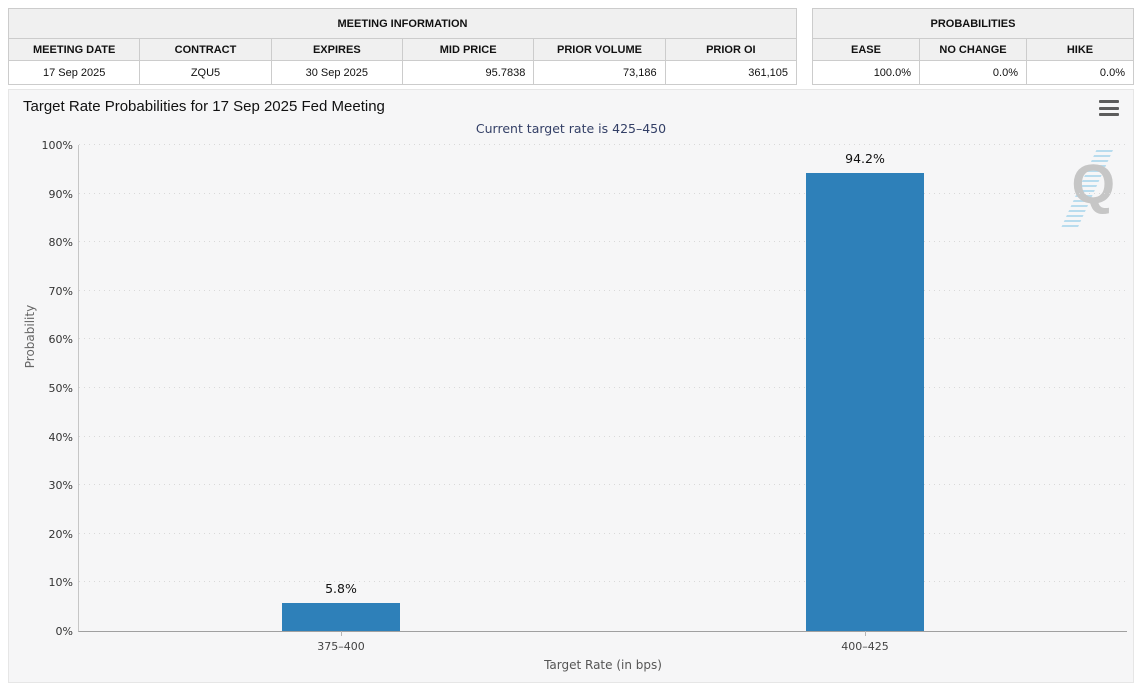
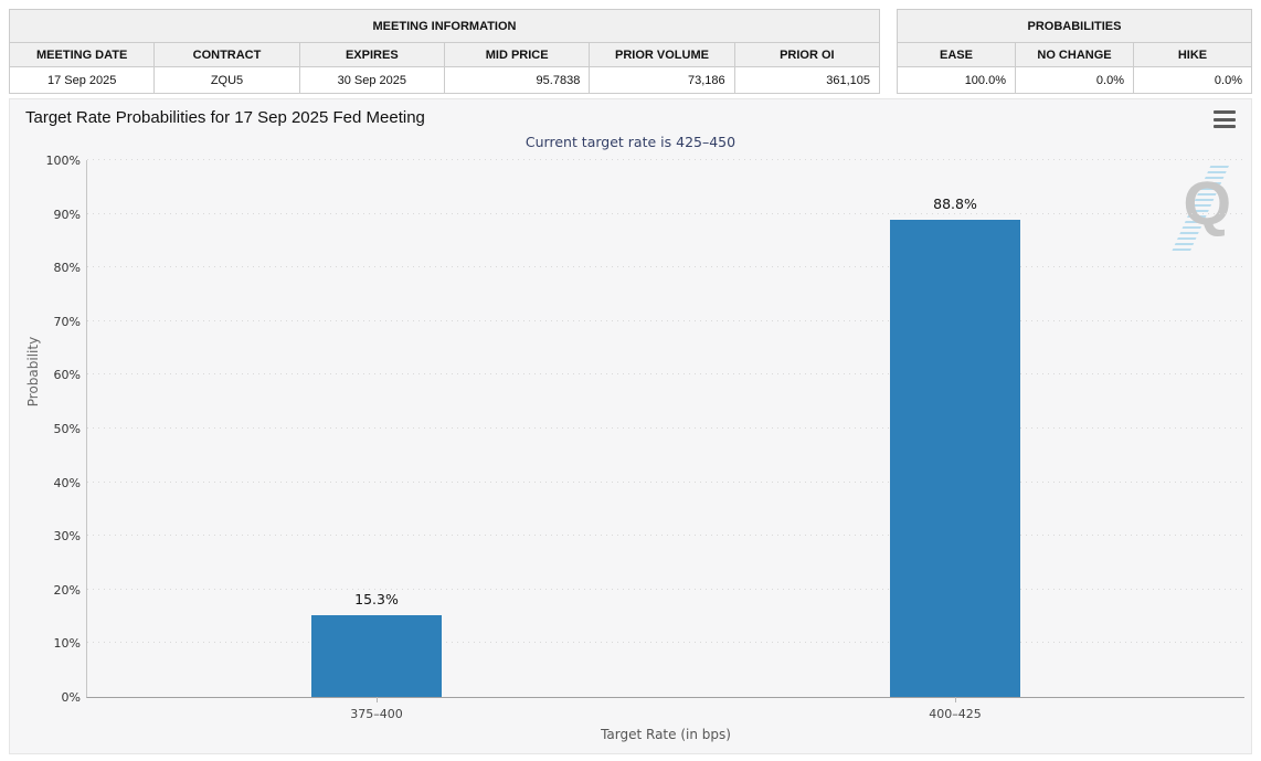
375–400: 5.8% -> 15.3%
400–425: 94.2% -> 88.8%
